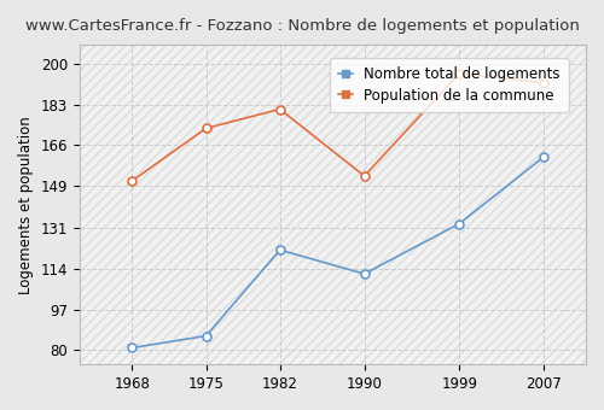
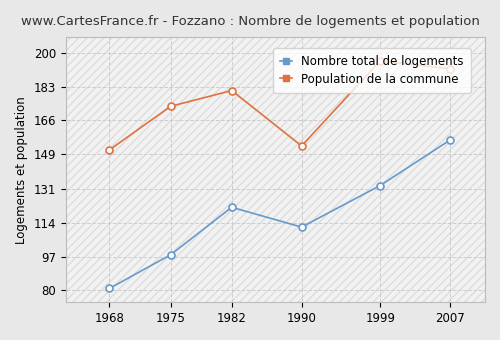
Nombre total de logements/1975: 86 -> 98
Nombre total de logements/2007: 161 -> 156
